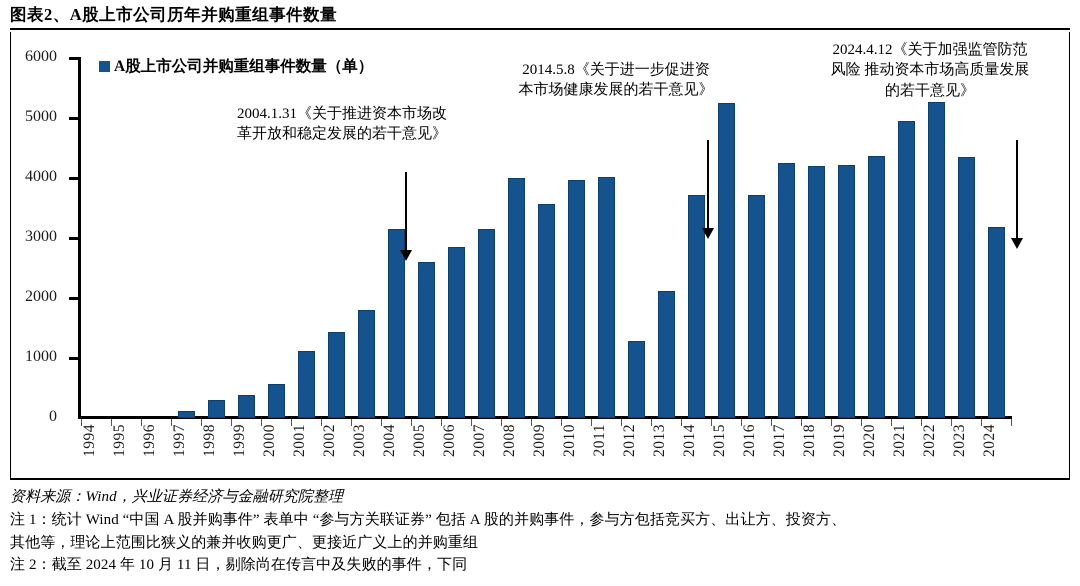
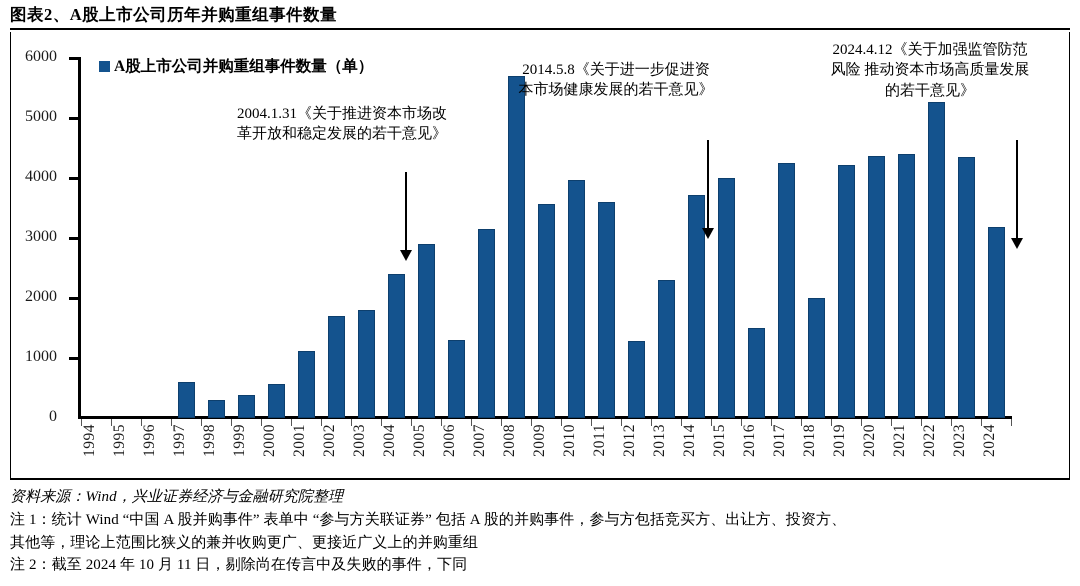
1997: 100 -> 600
2002: 1400 -> 1700
2004: 3200 -> 2400
2005: 2600 -> 2900
2006: 2800 -> 1300
2008: 4000 -> 5700
2011: 4000 -> 3600
2013: 2100 -> 2300
2015: 5200 -> 4000
2016: 3700 -> 1500
2018: 4200 -> 2000
2021: 5000 -> 4400
